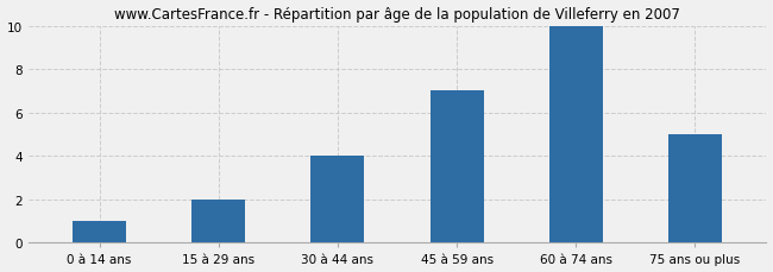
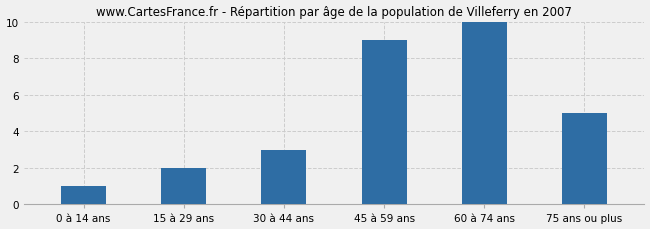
30 à 44 ans: 4 -> 3
45 à 59 ans: 7 -> 9
